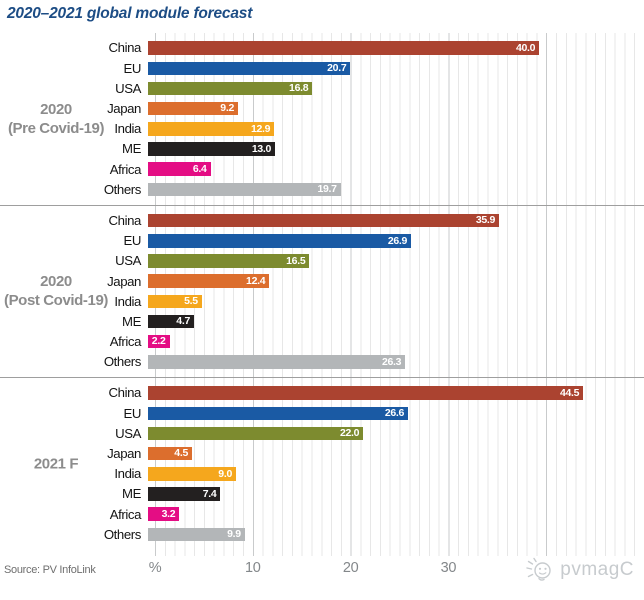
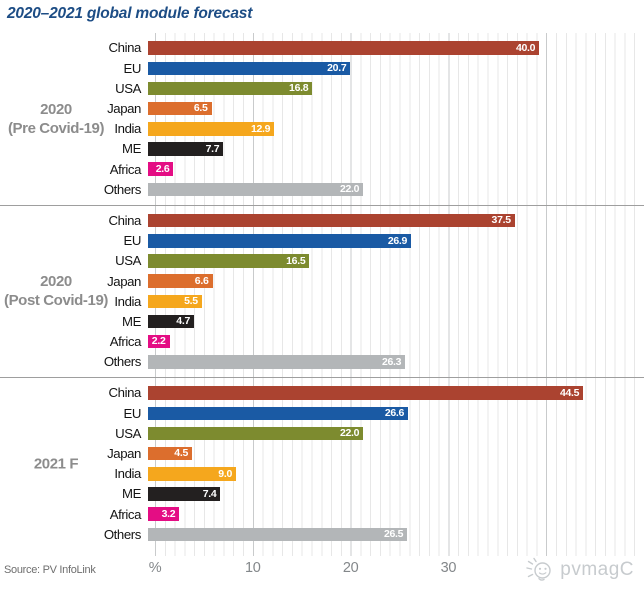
2020 (Post Covid-19)/China: 35.9 -> 37.5
2020 (Pre Covid-19)/Japan: 9.2 -> 6.5
2020 (Post Covid-19)/Japan: 12.4 -> 6.6
2020 (Pre Covid-19)/ME: 13.0 -> 7.7
2020 (Pre Covid-19)/Africa: 6.4 -> 2.6
2020 (Pre Covid-19)/Others: 19.7 -> 22.0
2021 F/Others: 9.9 -> 26.5
